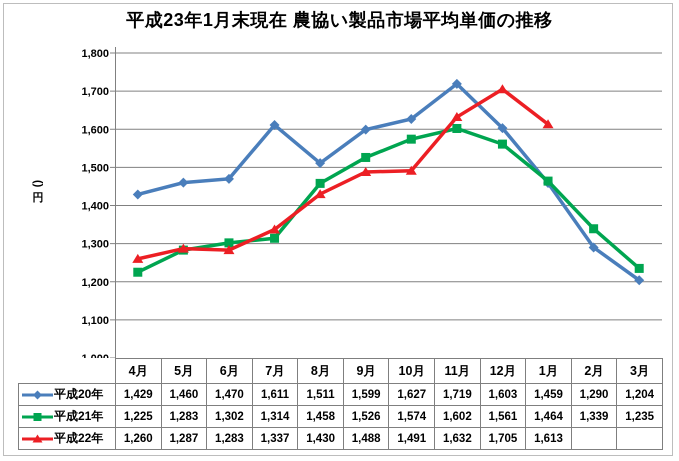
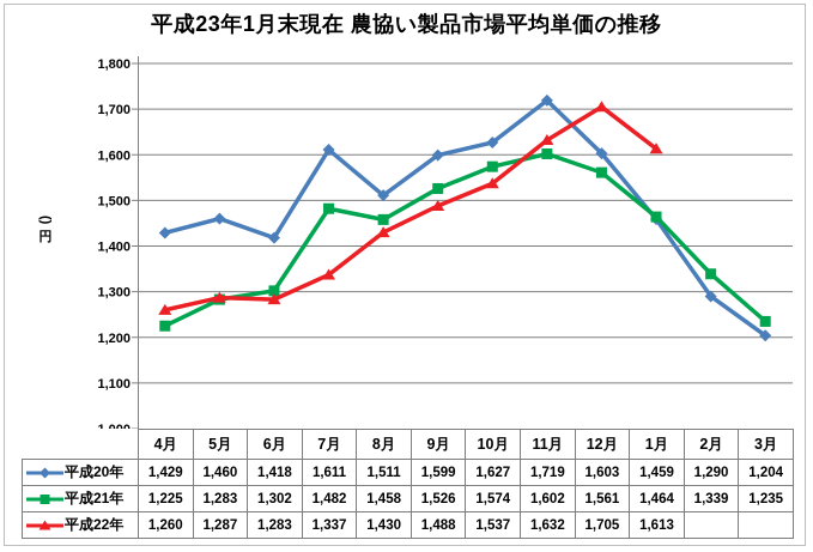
平成20年/6月: 1,470 -> 1,418
平成21年/7月: 1,314 -> 1,482
平成22年/10月: 1,491 -> 1,537
